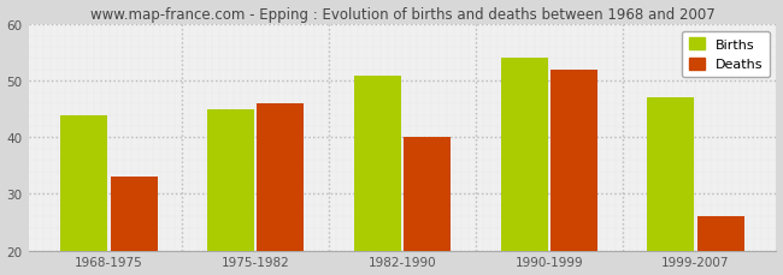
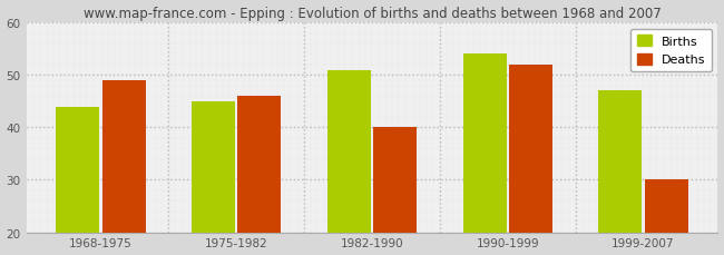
Deaths/1968-1975: 33 -> 49
Deaths/1999-2007: 26 -> 30
